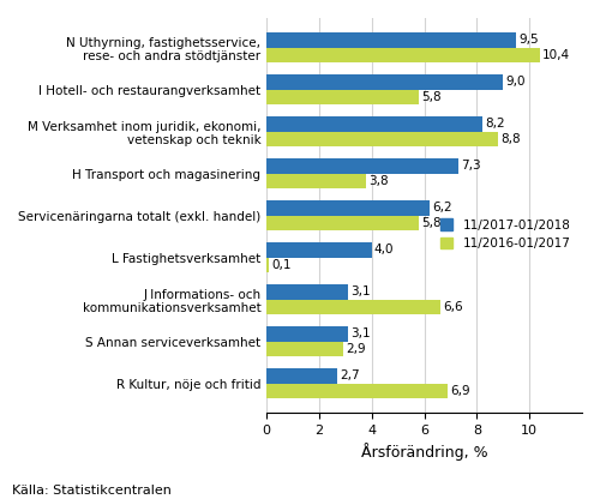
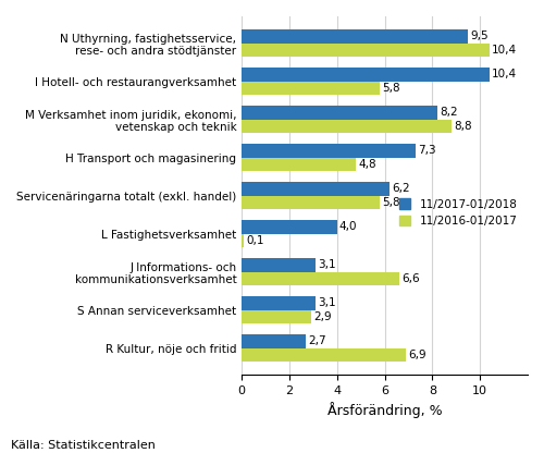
11/2017-01/2018/I Hotell- och restaurangverksamhet: 9,0 -> 10,4
11/2016-01/2017/H Transport och magasinering: 3,8 -> 4,8
